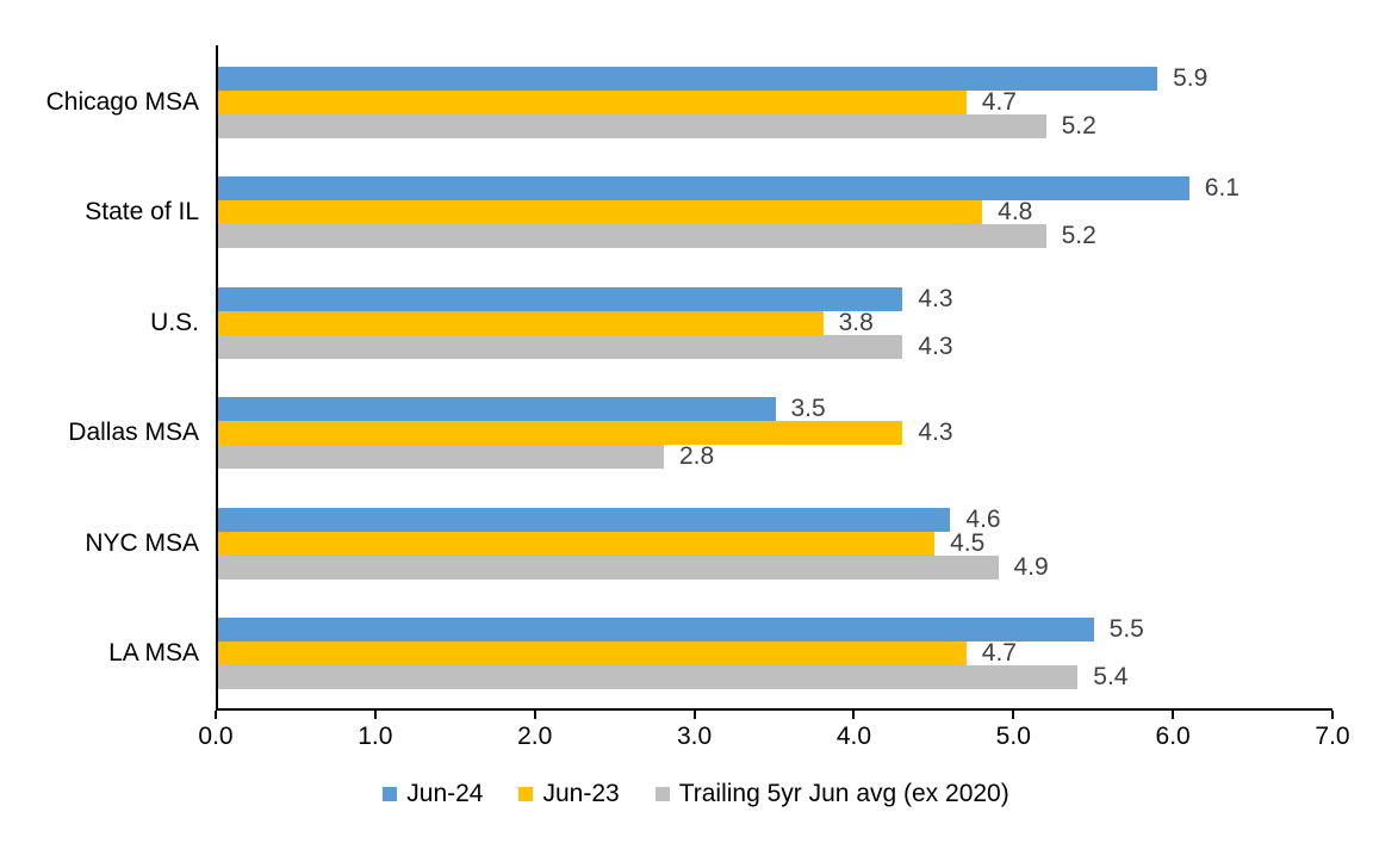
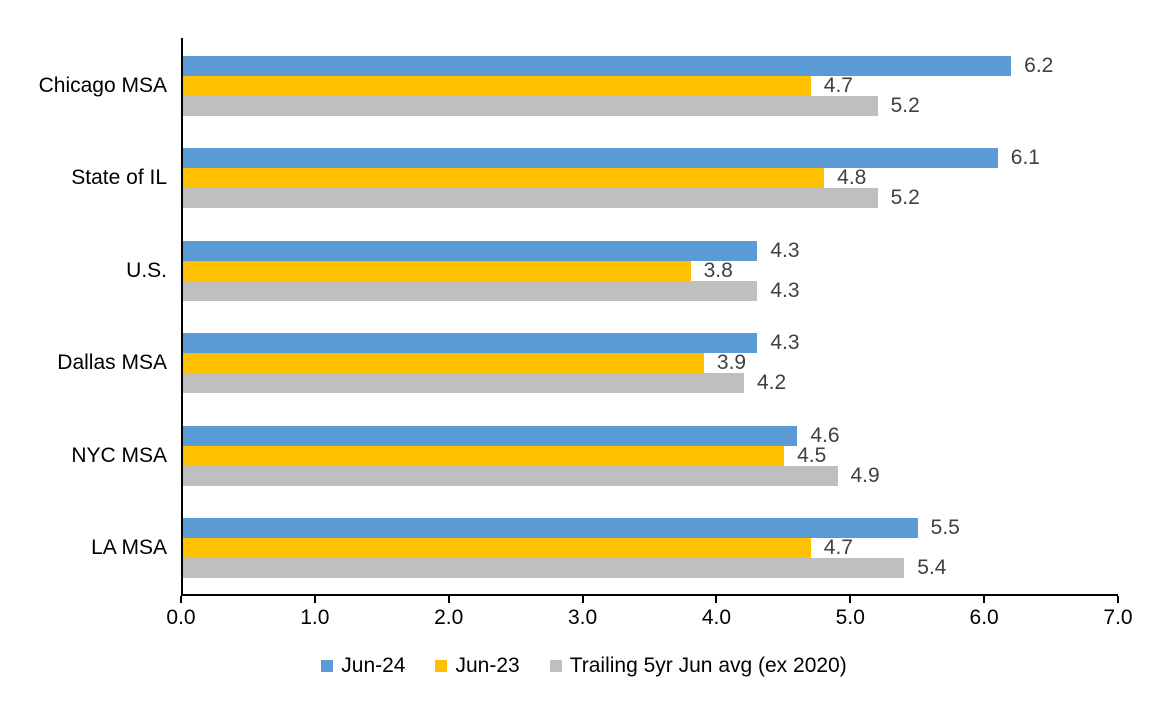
Jun-24/Chicago MSA: 5.9 -> 6.2
Jun-24/Dallas MSA: 3.5 -> 4.3
Jun-23/Dallas MSA: 4.3 -> 3.9
Trailing 5yr Jun avg (ex 2020)/Dallas MSA: 2.8 -> 4.2
